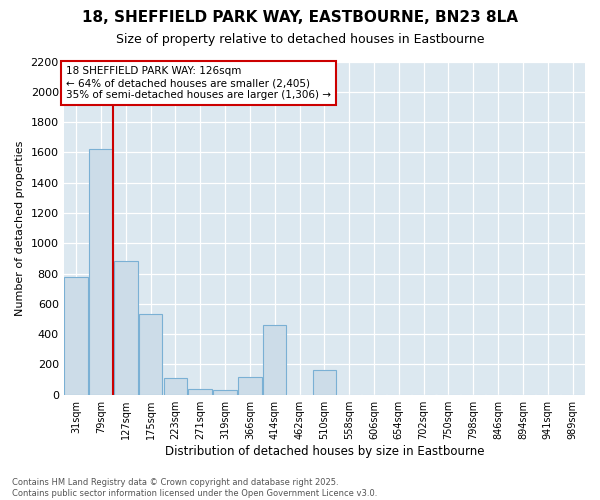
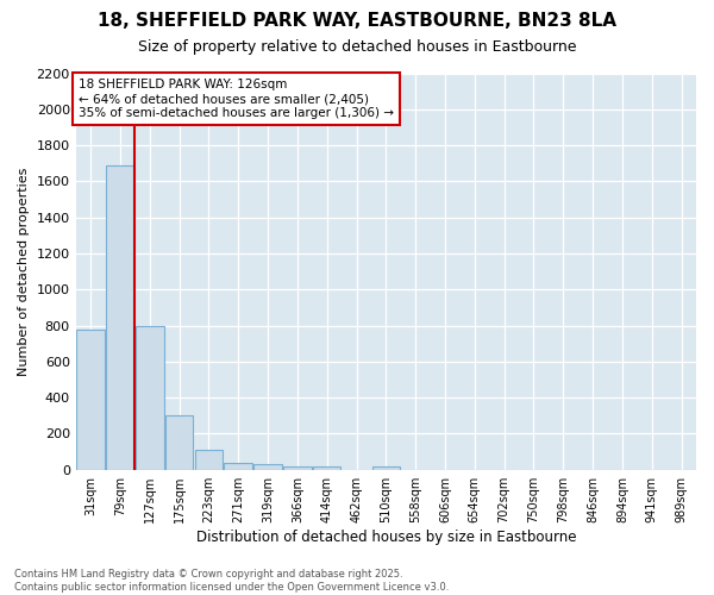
79sqm: 1620 -> 1690
127sqm: 880 -> 800
175sqm: 530 -> 300
366sqm: 120 -> 20
414sqm: 460 -> 20
510sqm: 160 -> 20
